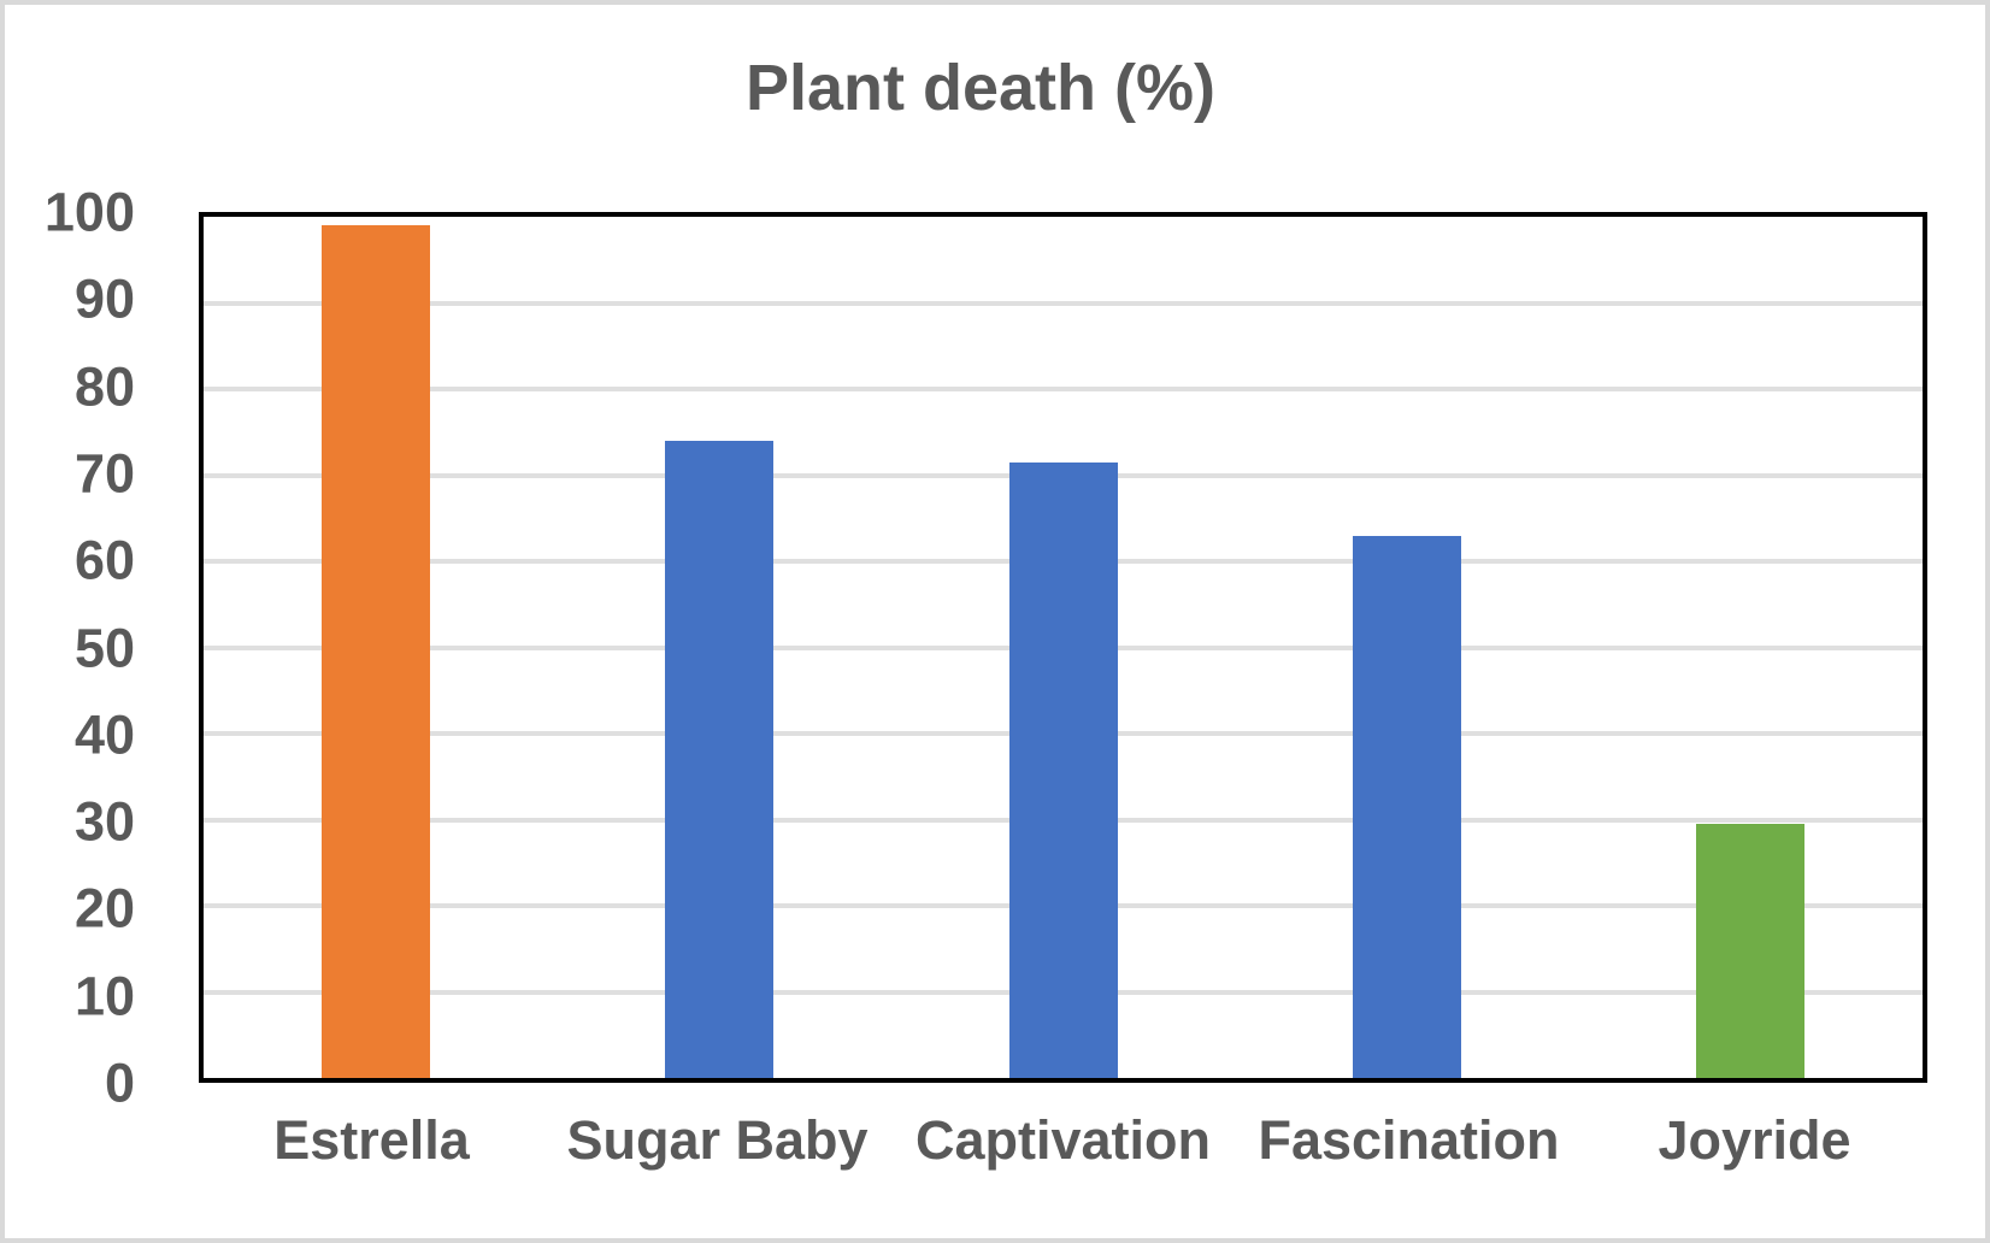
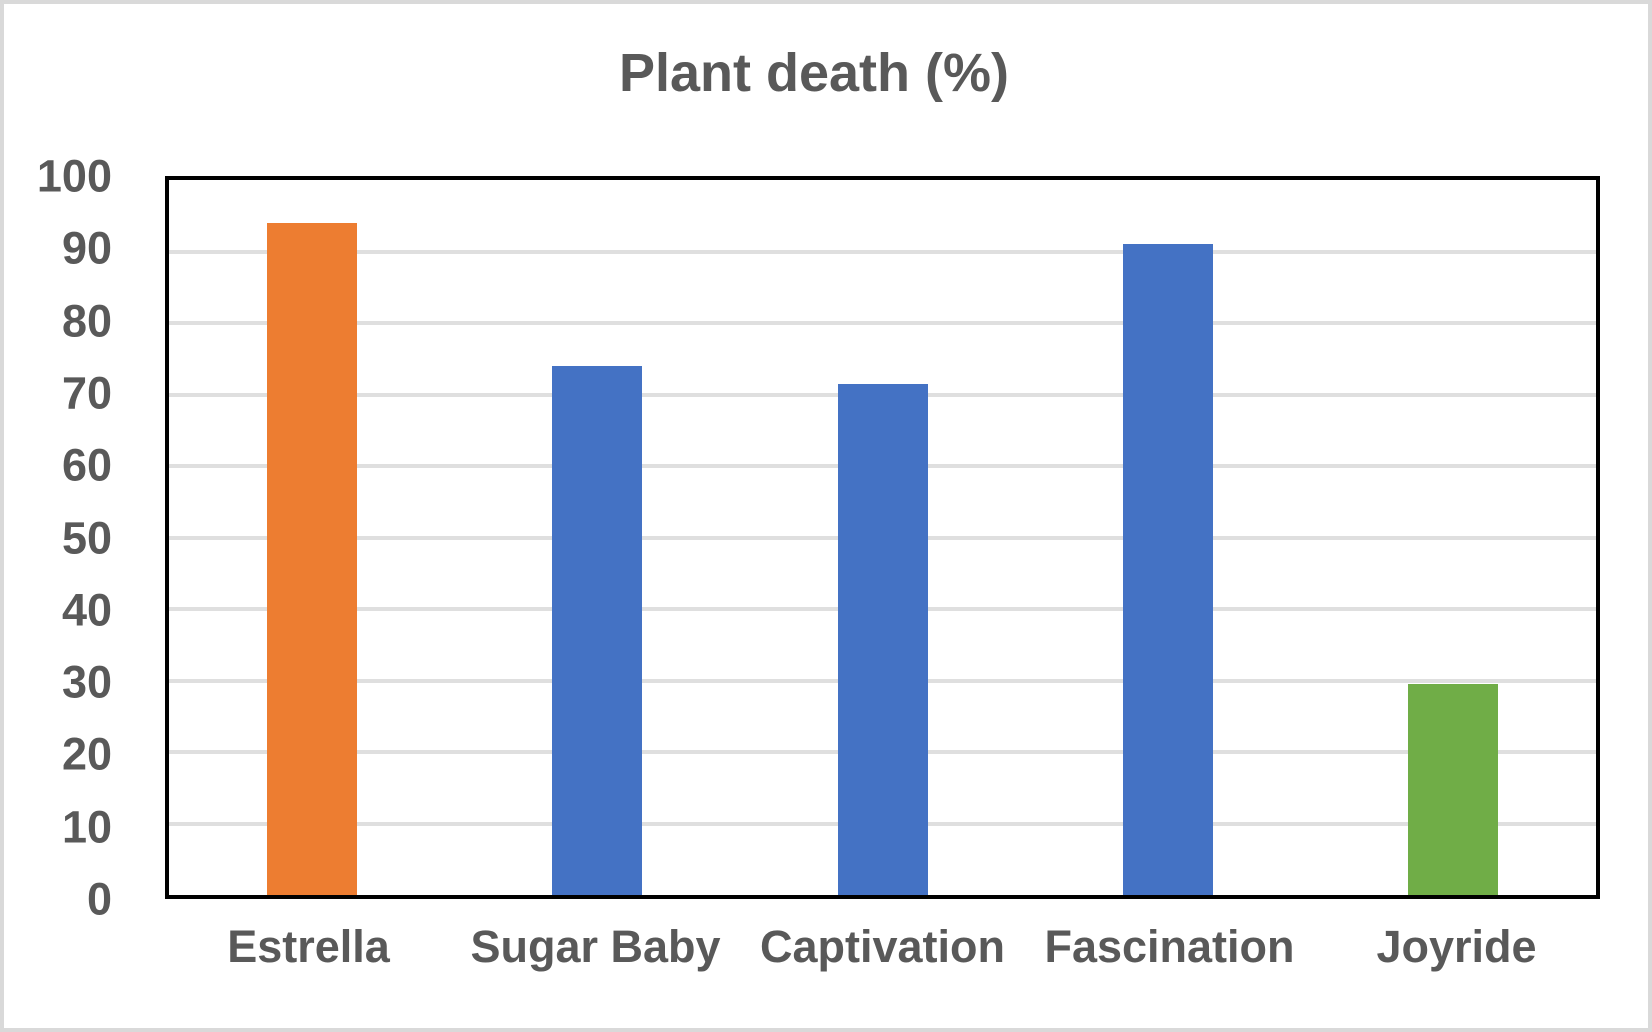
Estrella: 99 -> 94
Fascination: 63 -> 91
